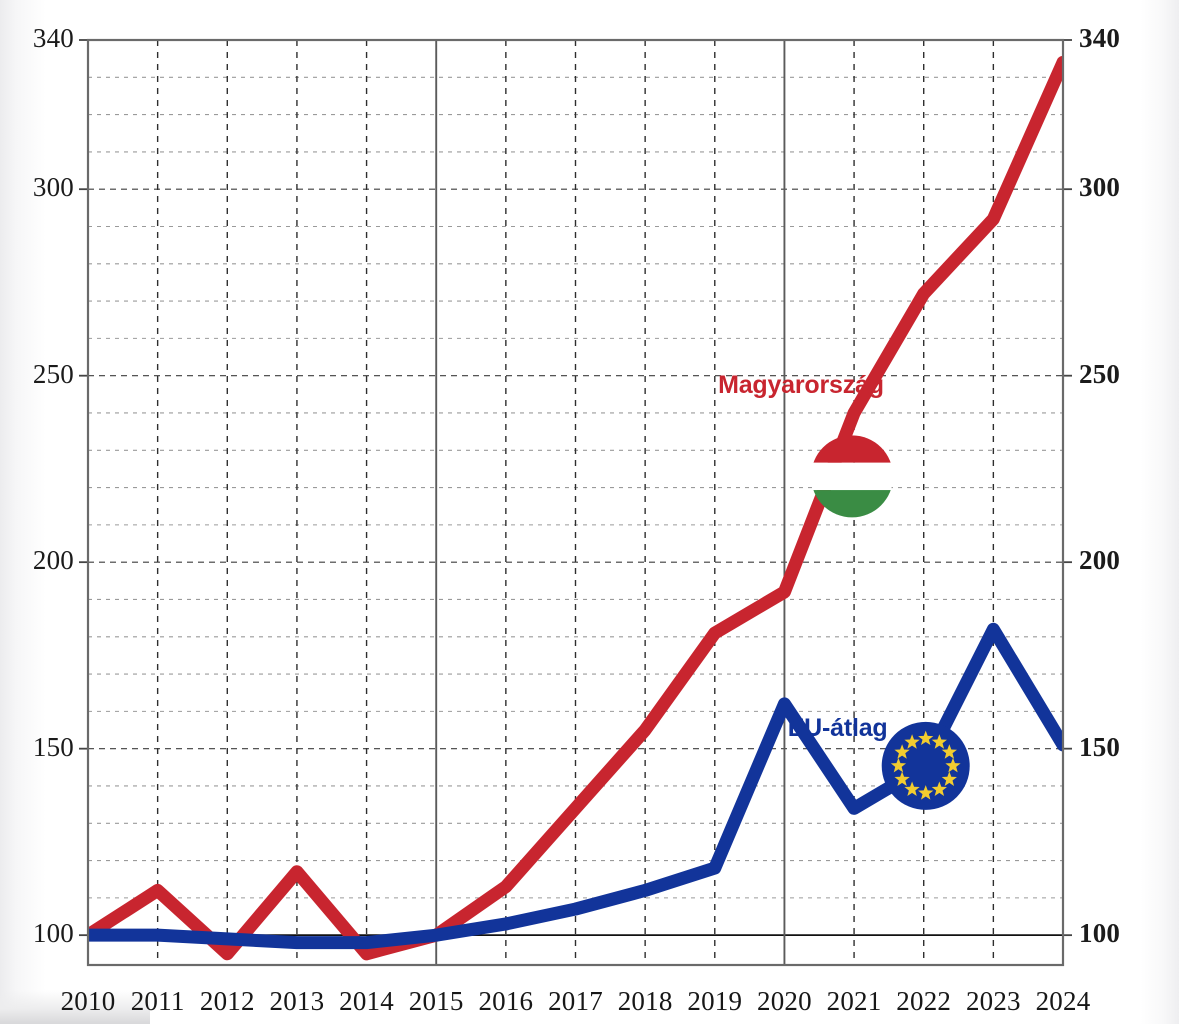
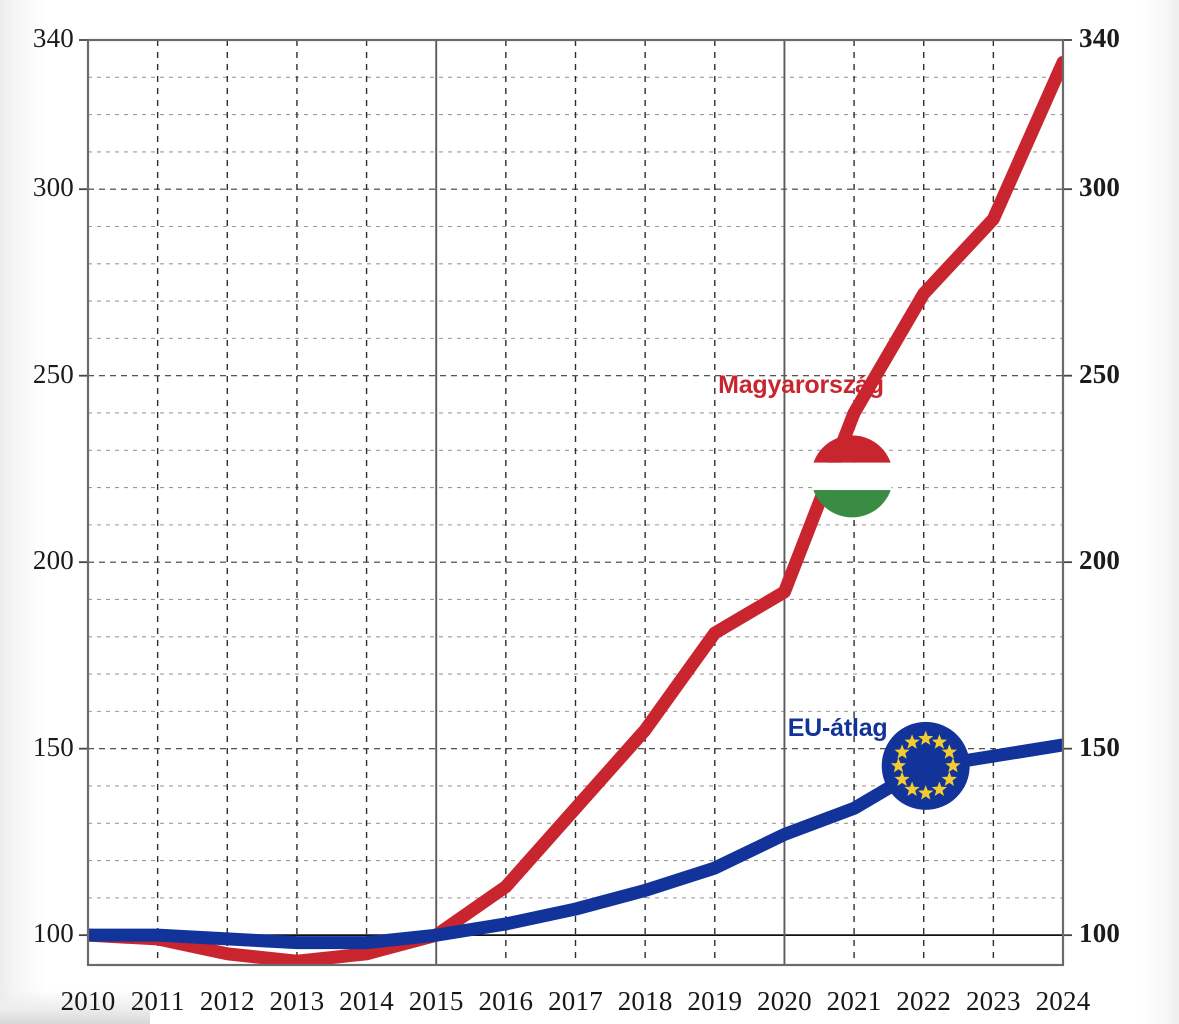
Magyarország/2011: 112 -> 99
Magyarország/2013: 117 -> 93
EU-átlag/2020: 162 -> 127
EU-átlag/2023: 182 -> 148
